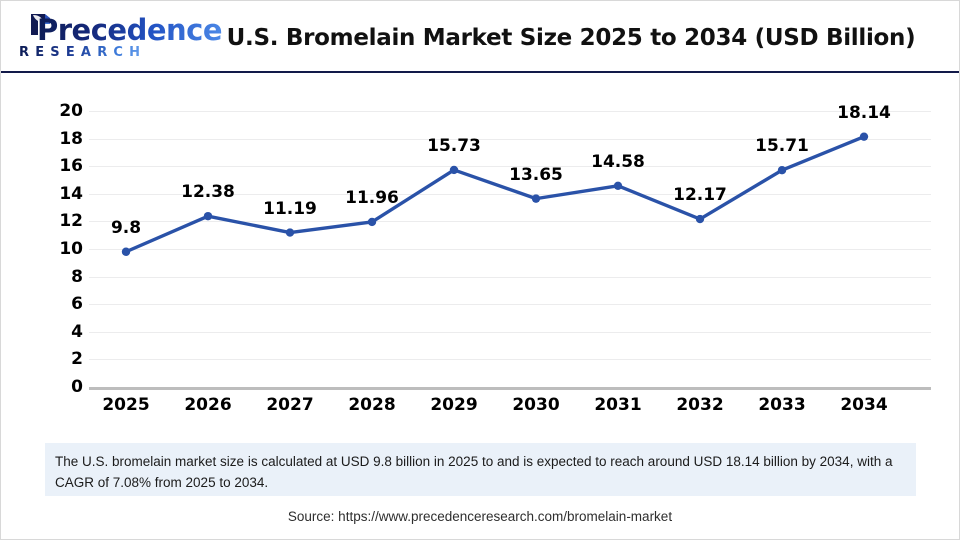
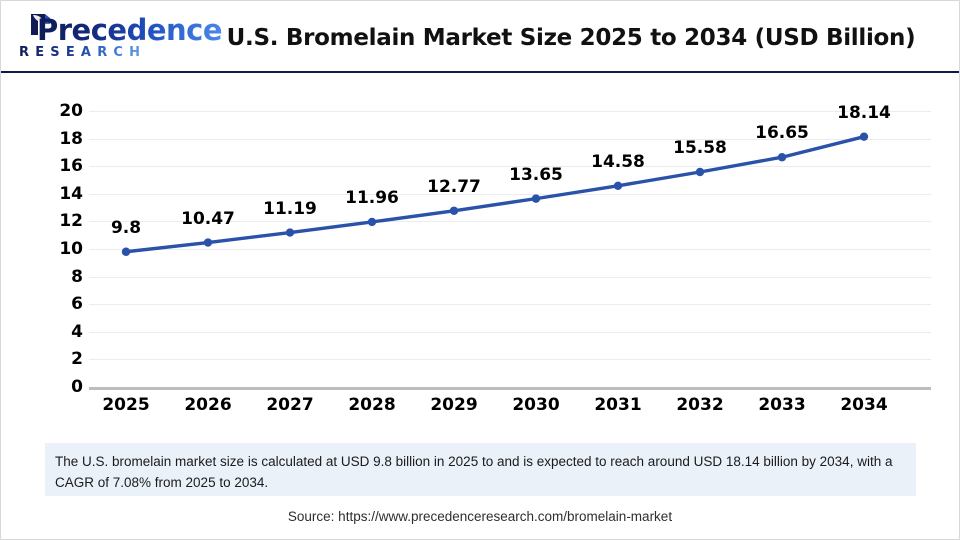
2026: 12.38 -> 10.47
2029: 15.73 -> 12.77
2032: 12.17 -> 15.58
2033: 15.71 -> 16.65
